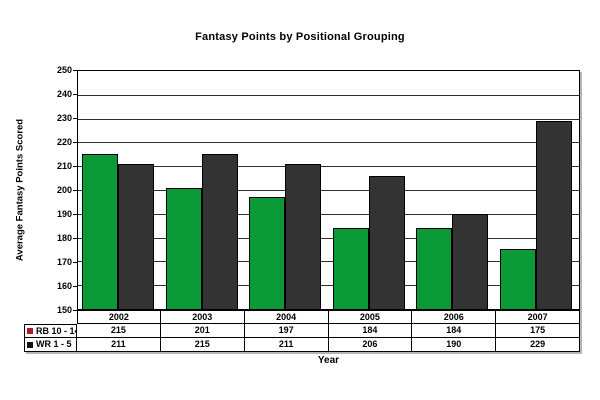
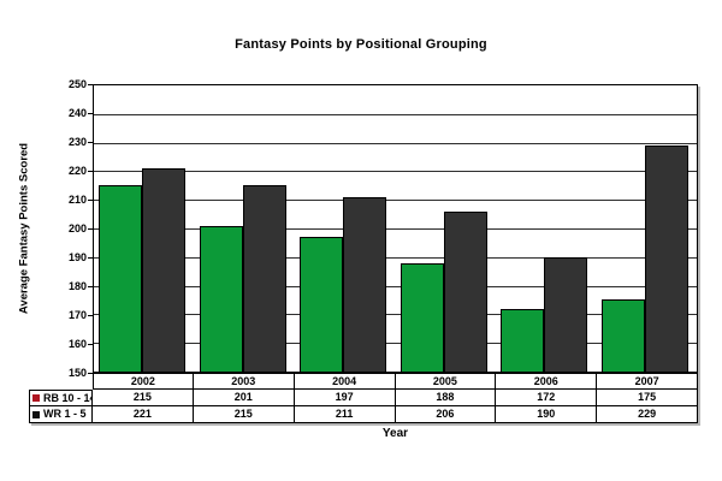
WR 1 - 5/2002: 211 -> 221
RB 10 - 14/2005: 184 -> 188
RB 10 - 14/2006: 184 -> 172
